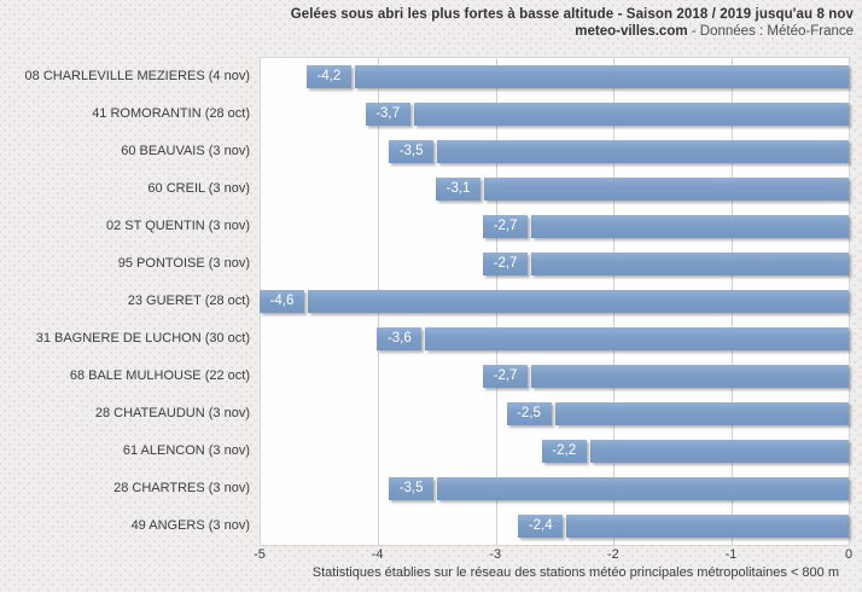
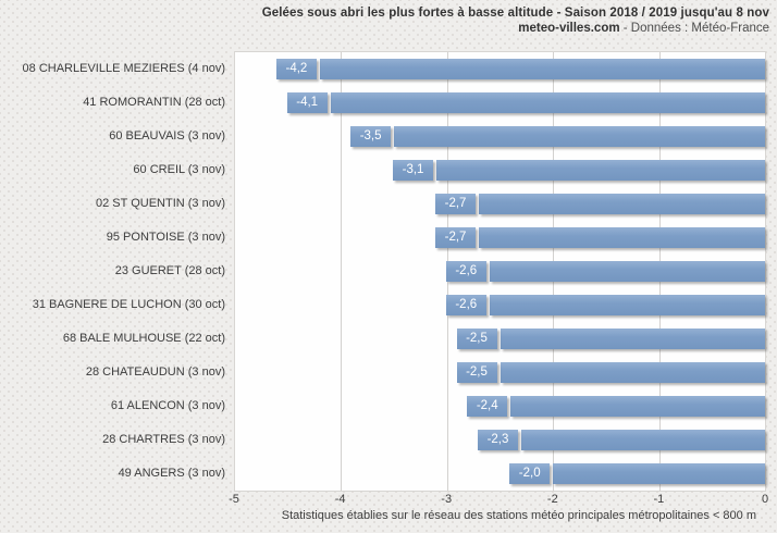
41 ROMORANTIN (28 oct): -3,7 -> -4,1
23 GUERET (28 oct): -4,6 -> -2,6
31 BAGNERE DE LUCHON (30 oct): -3,6 -> -2,6
68 BALE MULHOUSE (22 oct): -2,7 -> -2,5
61 ALENCON (3 nov): -2,2 -> -2,4
28 CHARTRES (3 nov): -3,5 -> -2,3
49 ANGERS (3 nov): -2,4 -> -2,0
